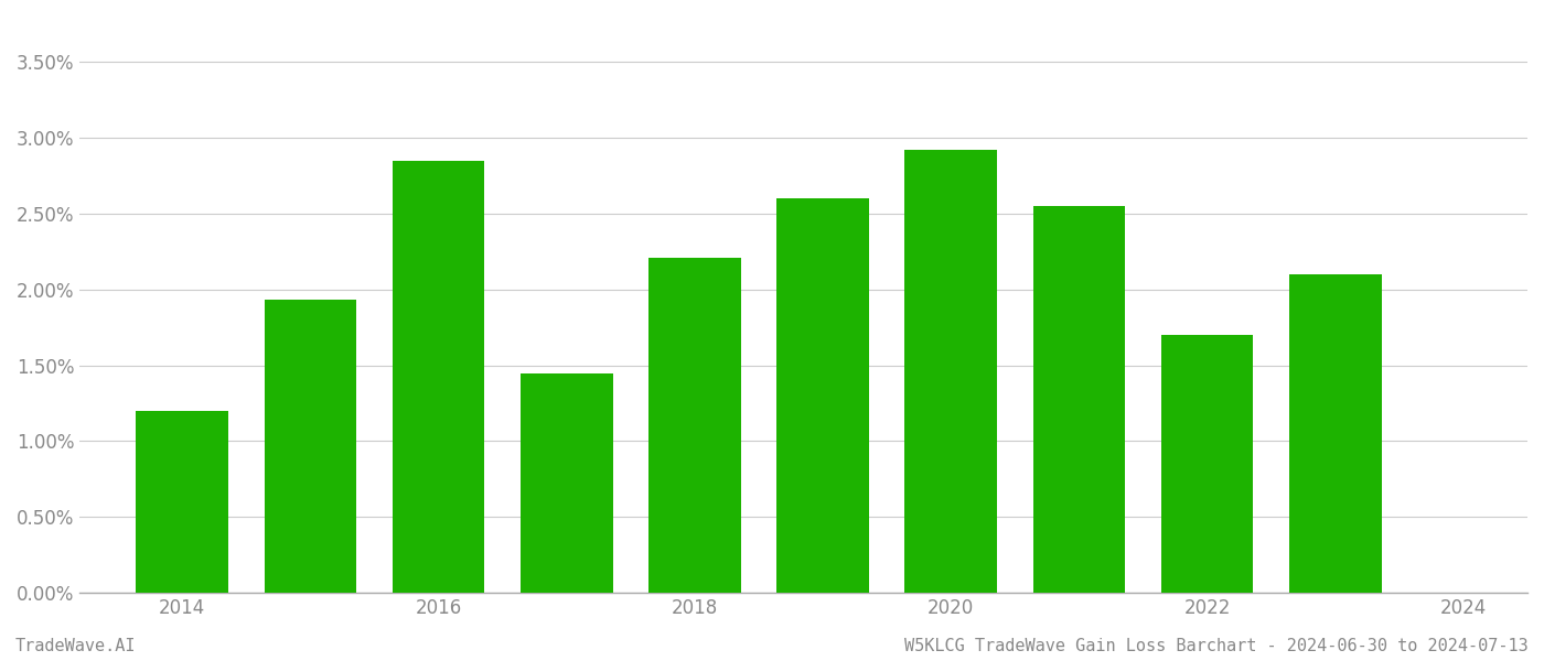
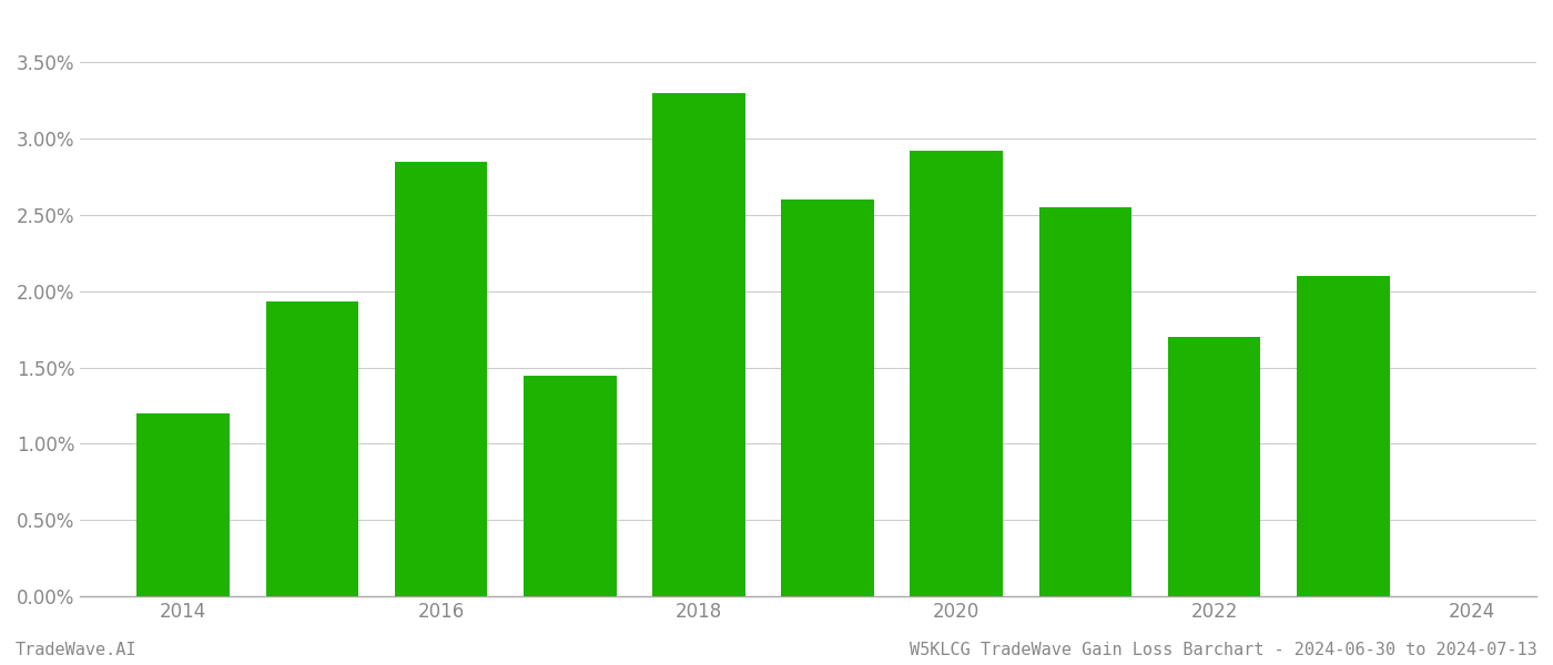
2018: 2.21% -> 3.30%
